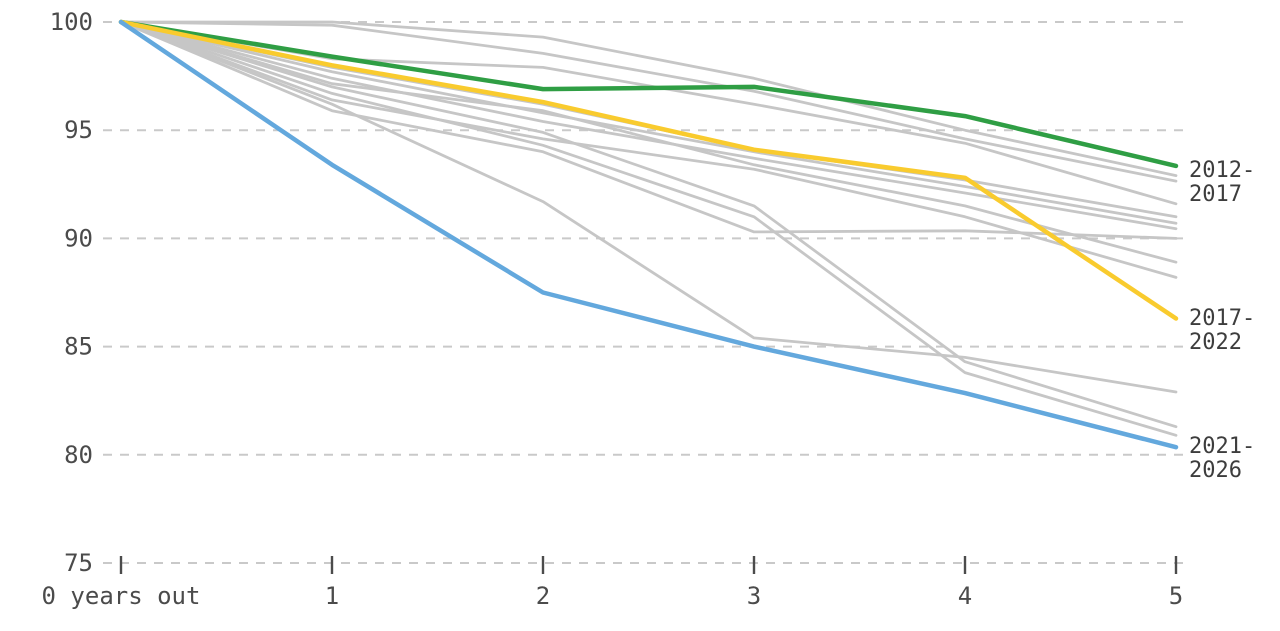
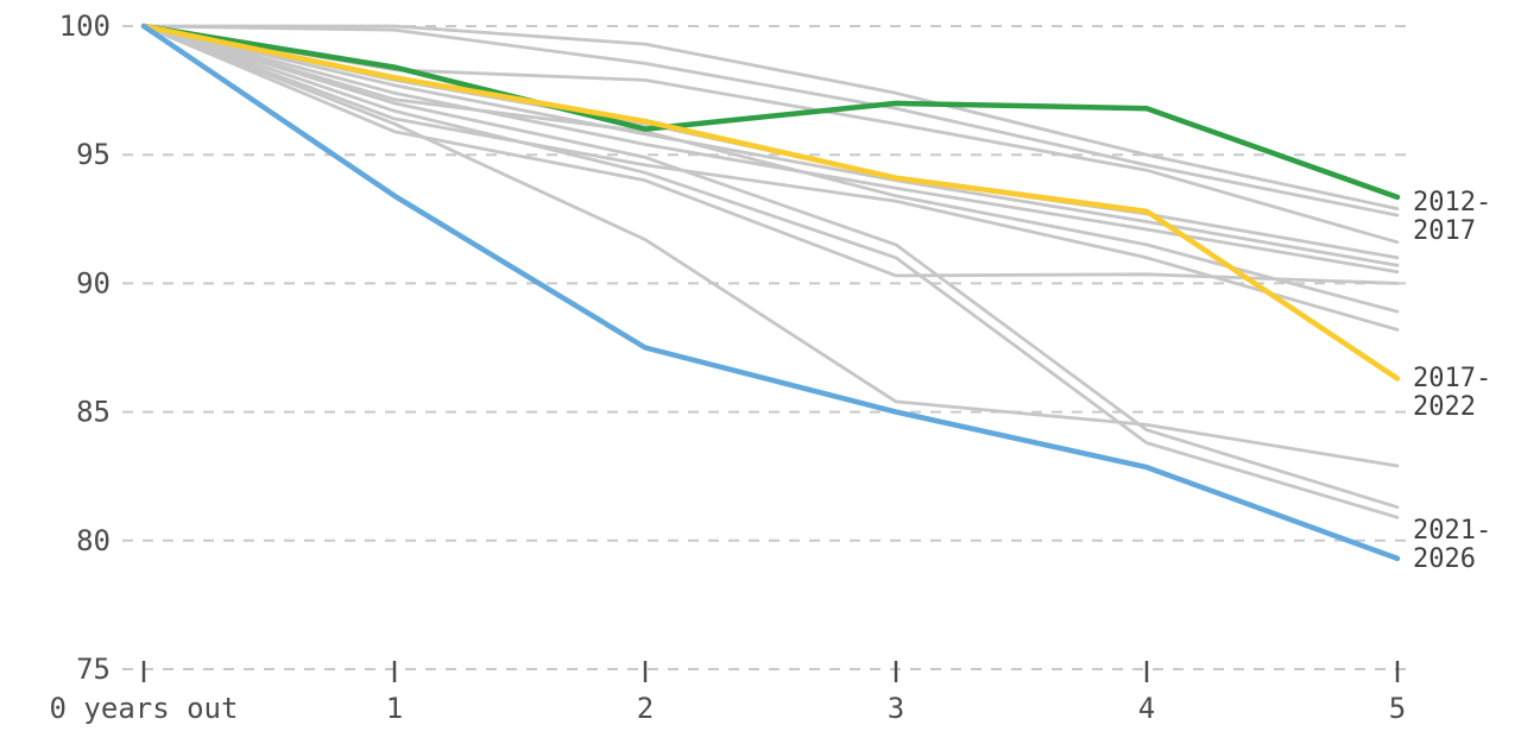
2012-2017/2: 96.9 -> 96.0
2012-2017/4: 95.7 -> 96.8
2021-2026/5: 80.3 -> 79.3
